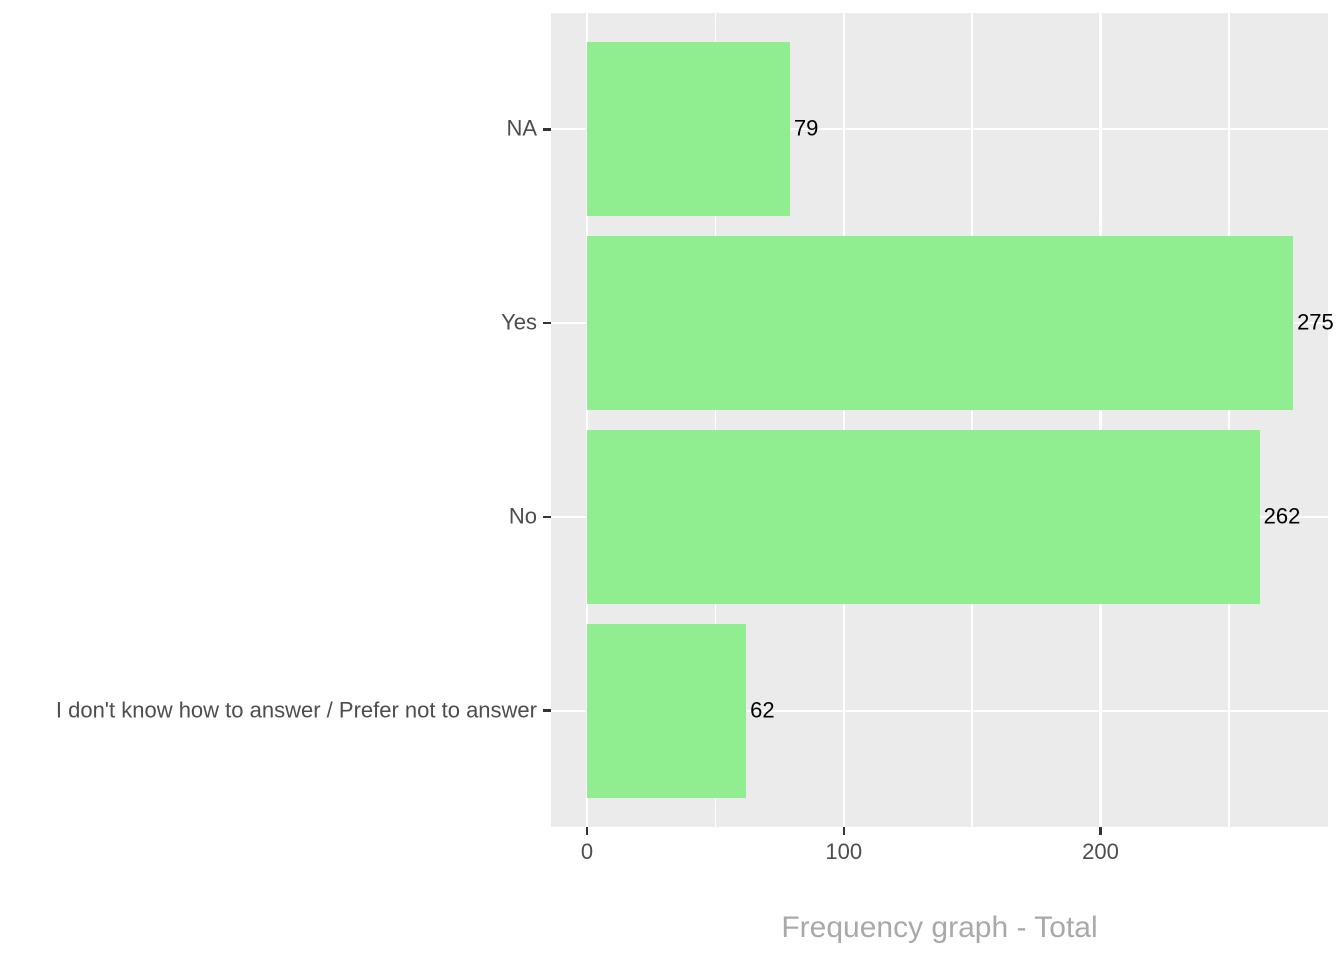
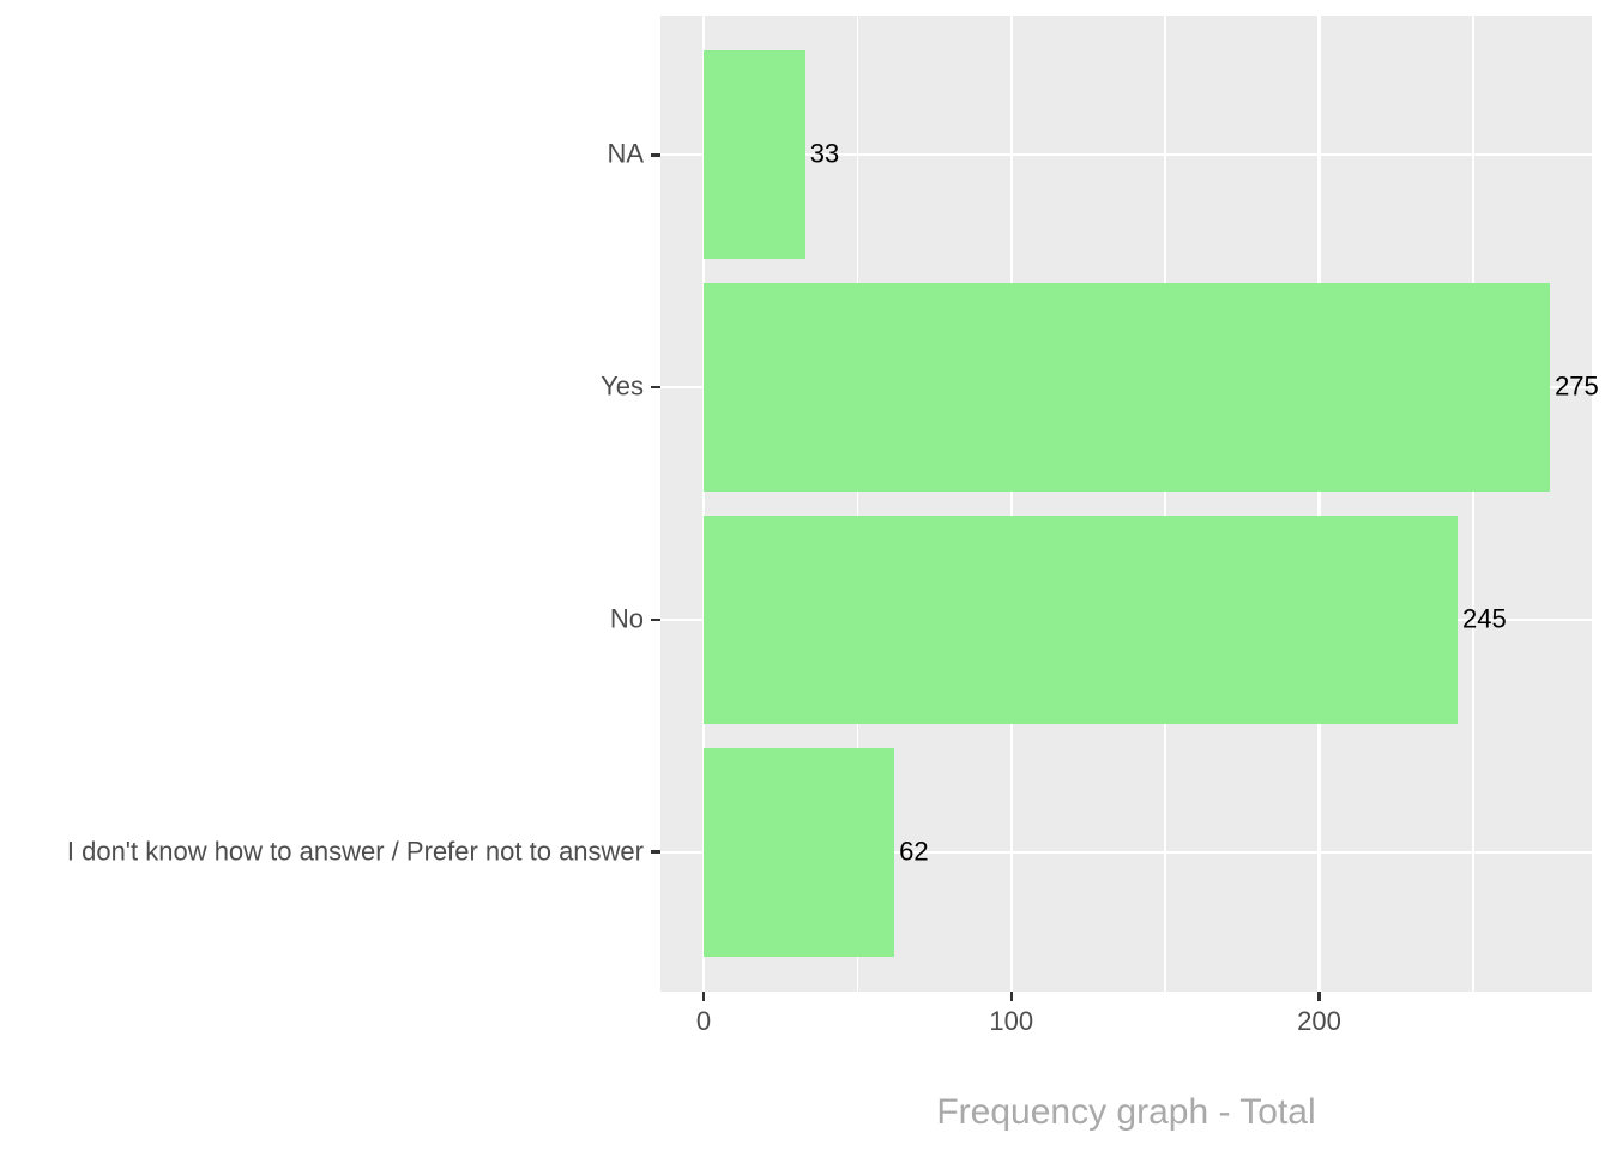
NA: 79 -> 33
No: 262 -> 245
